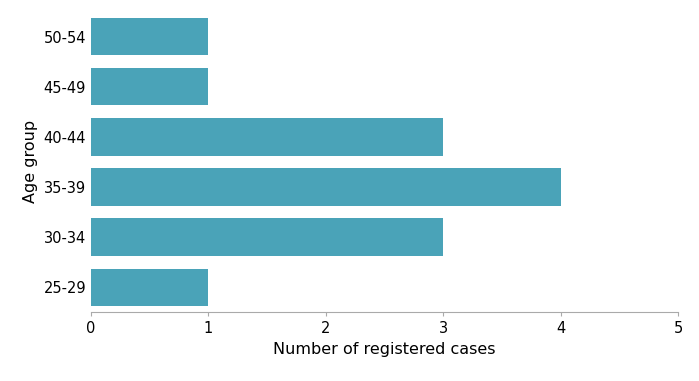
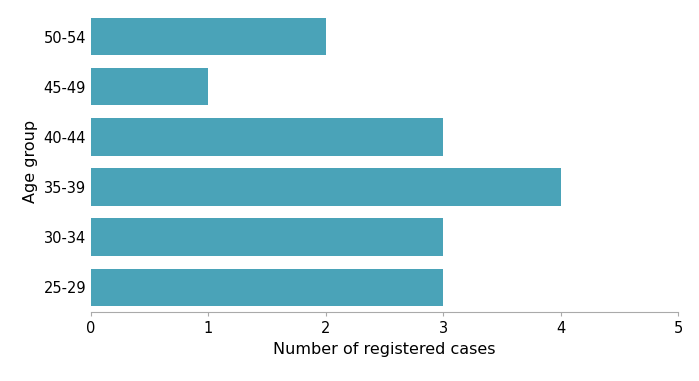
50-54: 1 -> 2
25-29: 1 -> 3
